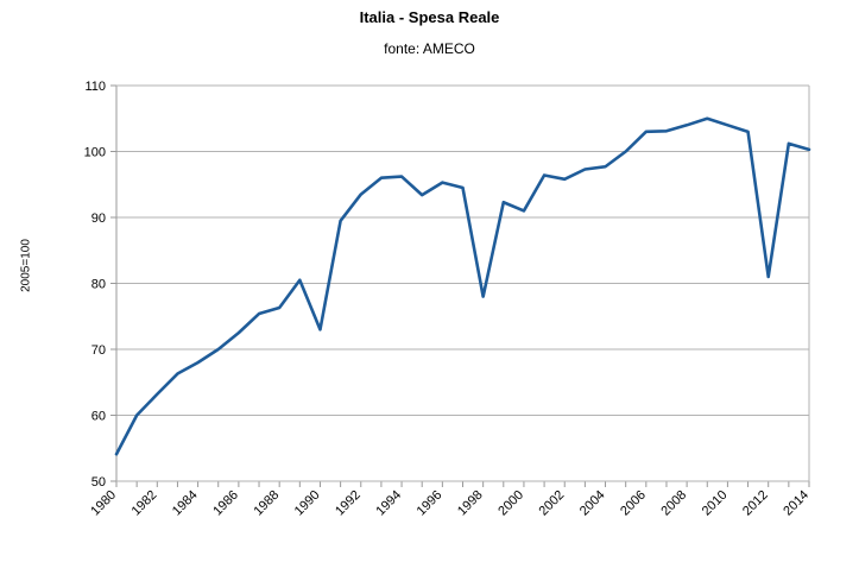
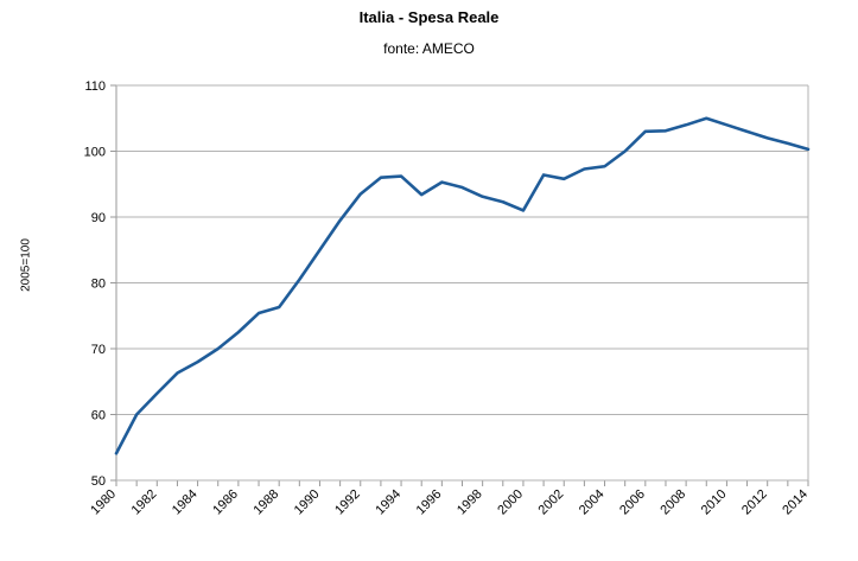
1990: 73 -> 85
1998: 78 -> 93
2012: 81 -> 102
